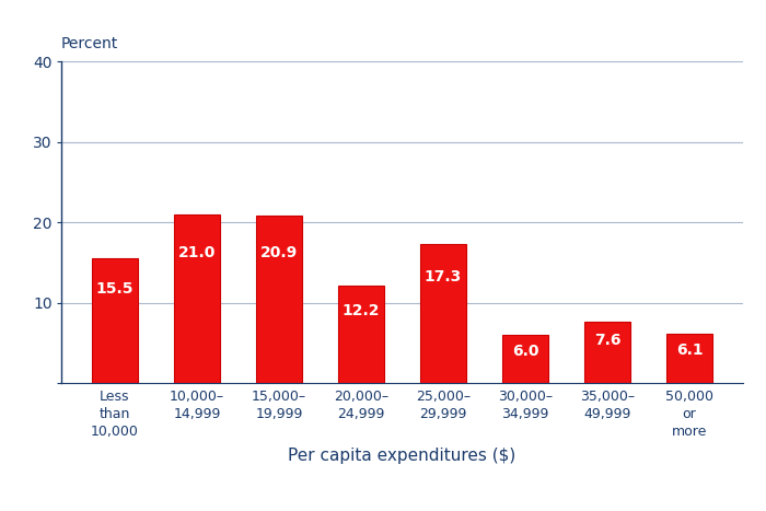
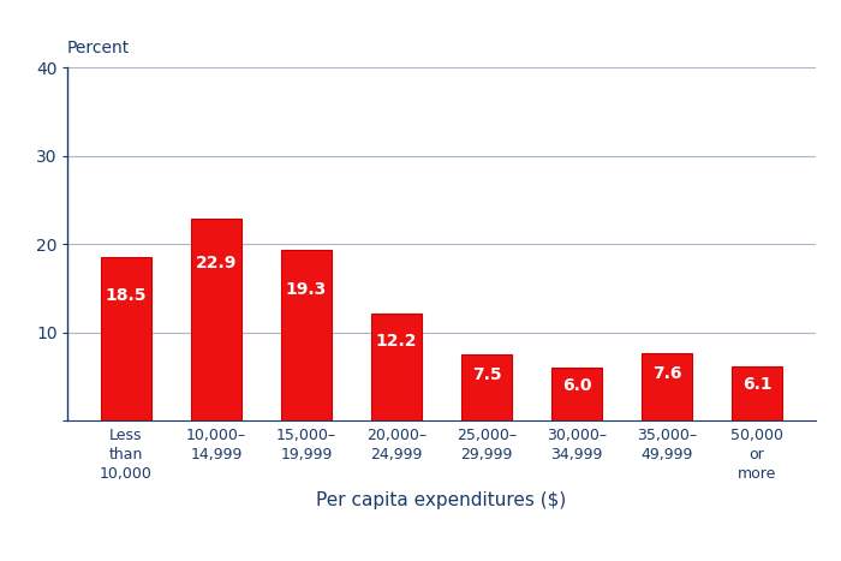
Less than 10,000: 15.5 -> 18.5
10,000– 14,999: 21.0 -> 22.9
15,000– 19,999: 20.9 -> 19.3
25,000– 29,999: 17.3 -> 7.5
